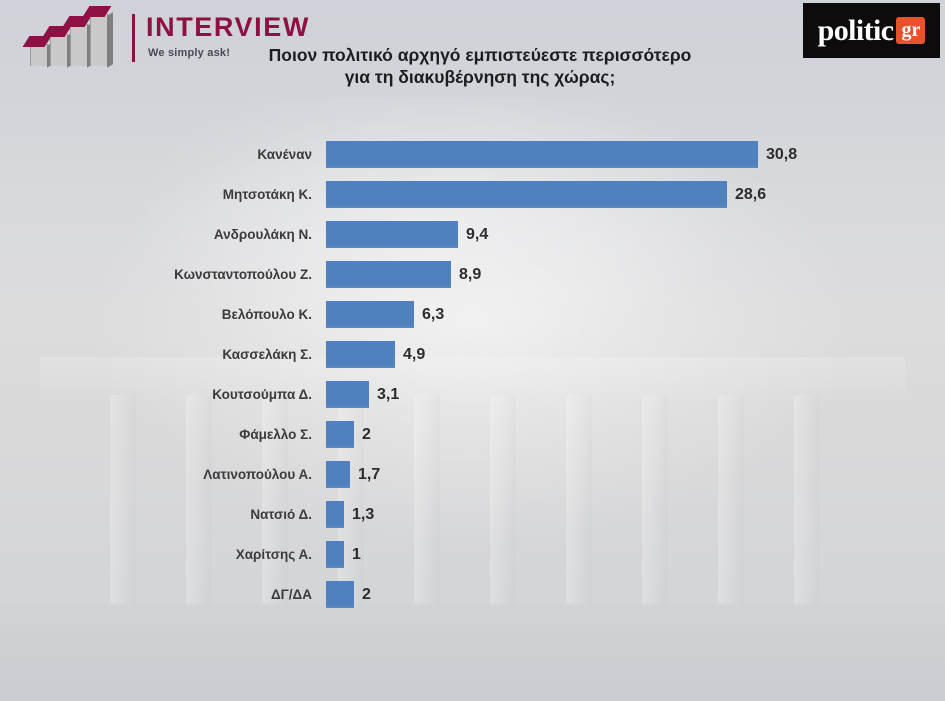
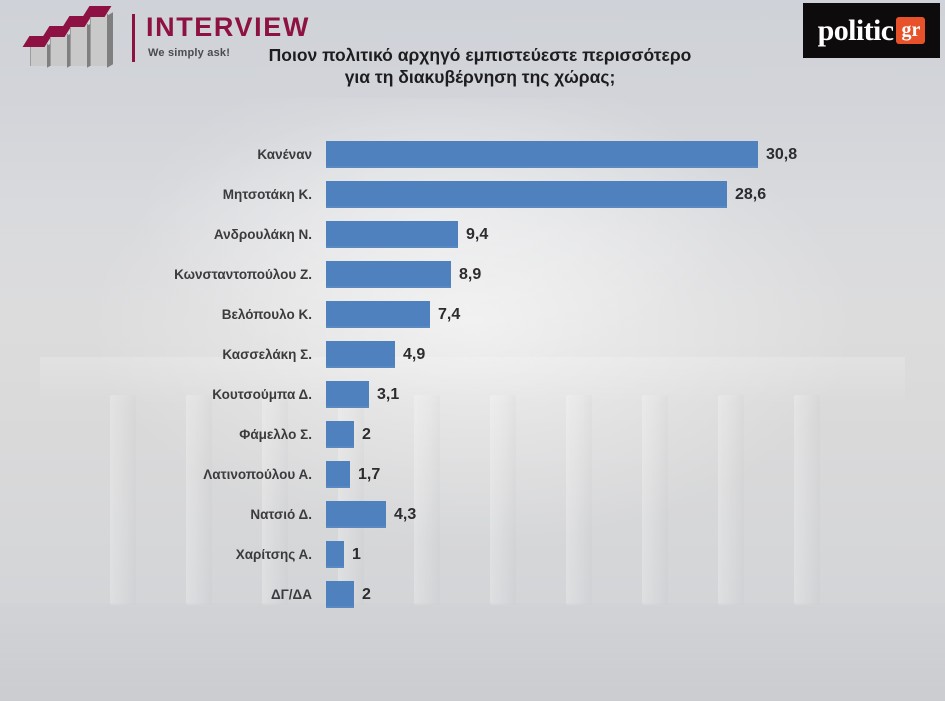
Βελόπουλο Κ.: 6,3 -> 7,4
Νατσιό Δ.: 1,3 -> 4,3
